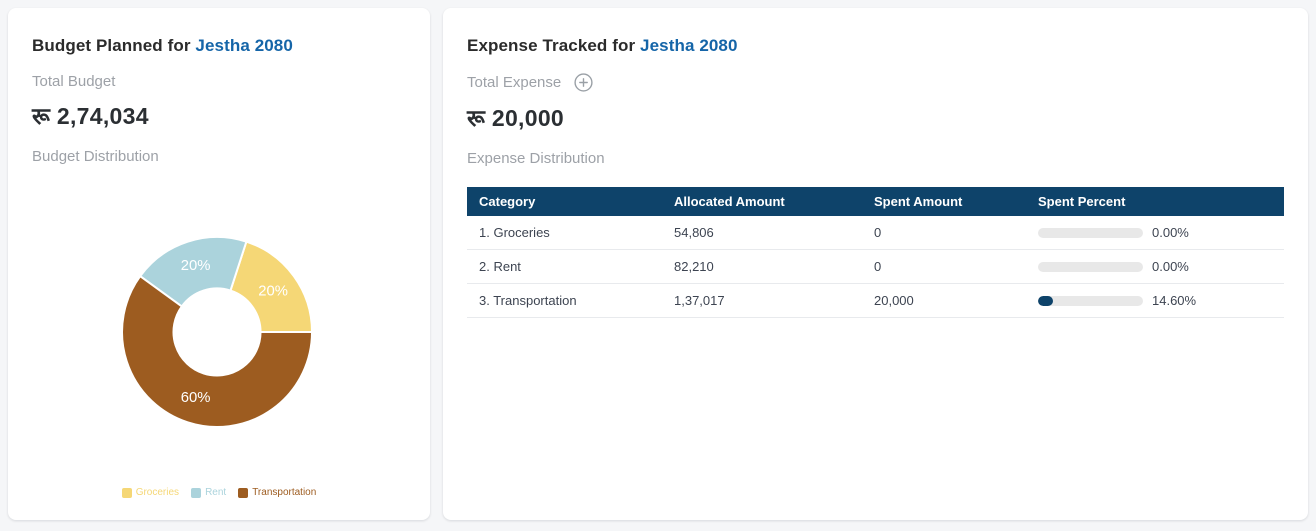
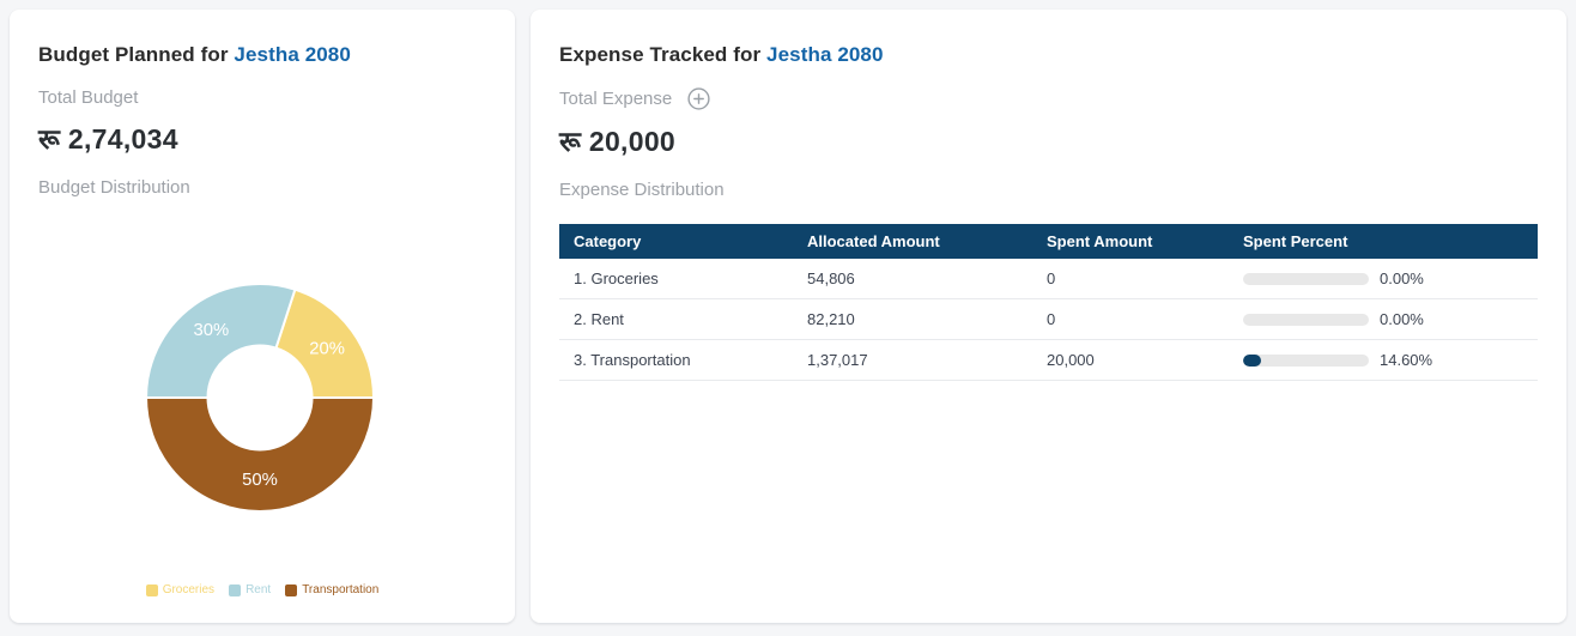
Rent: 20% -> 30%
Transportation: 60% -> 50%
